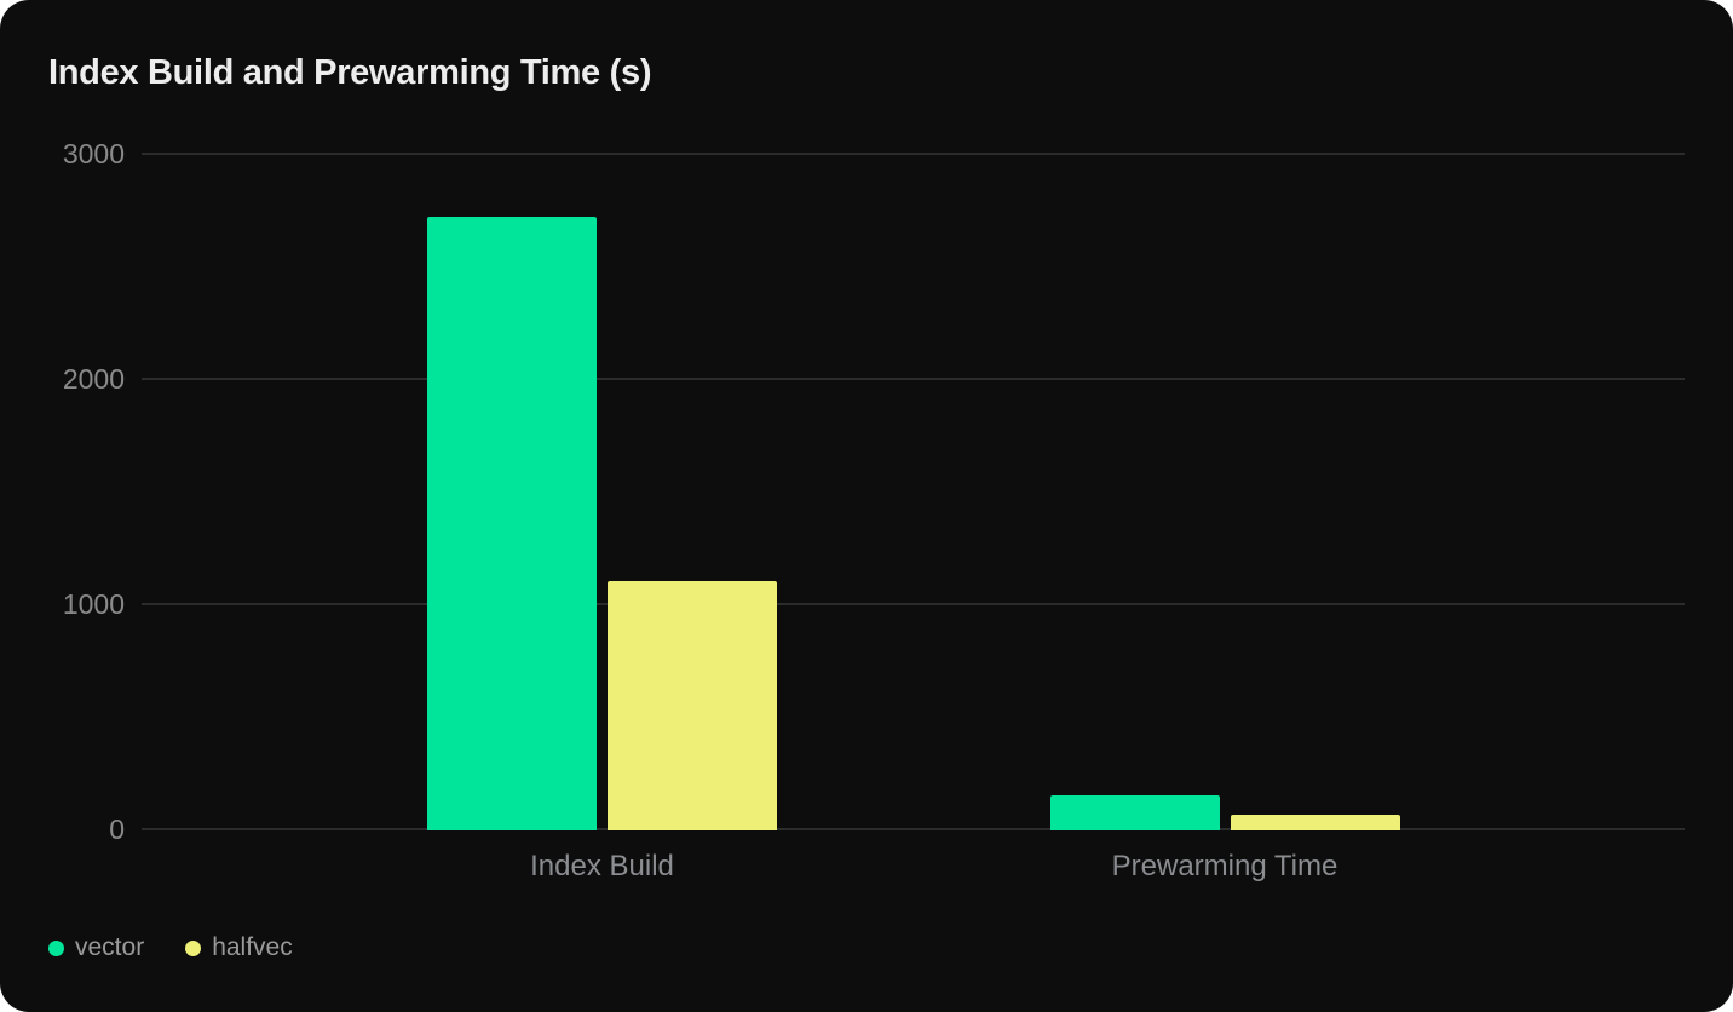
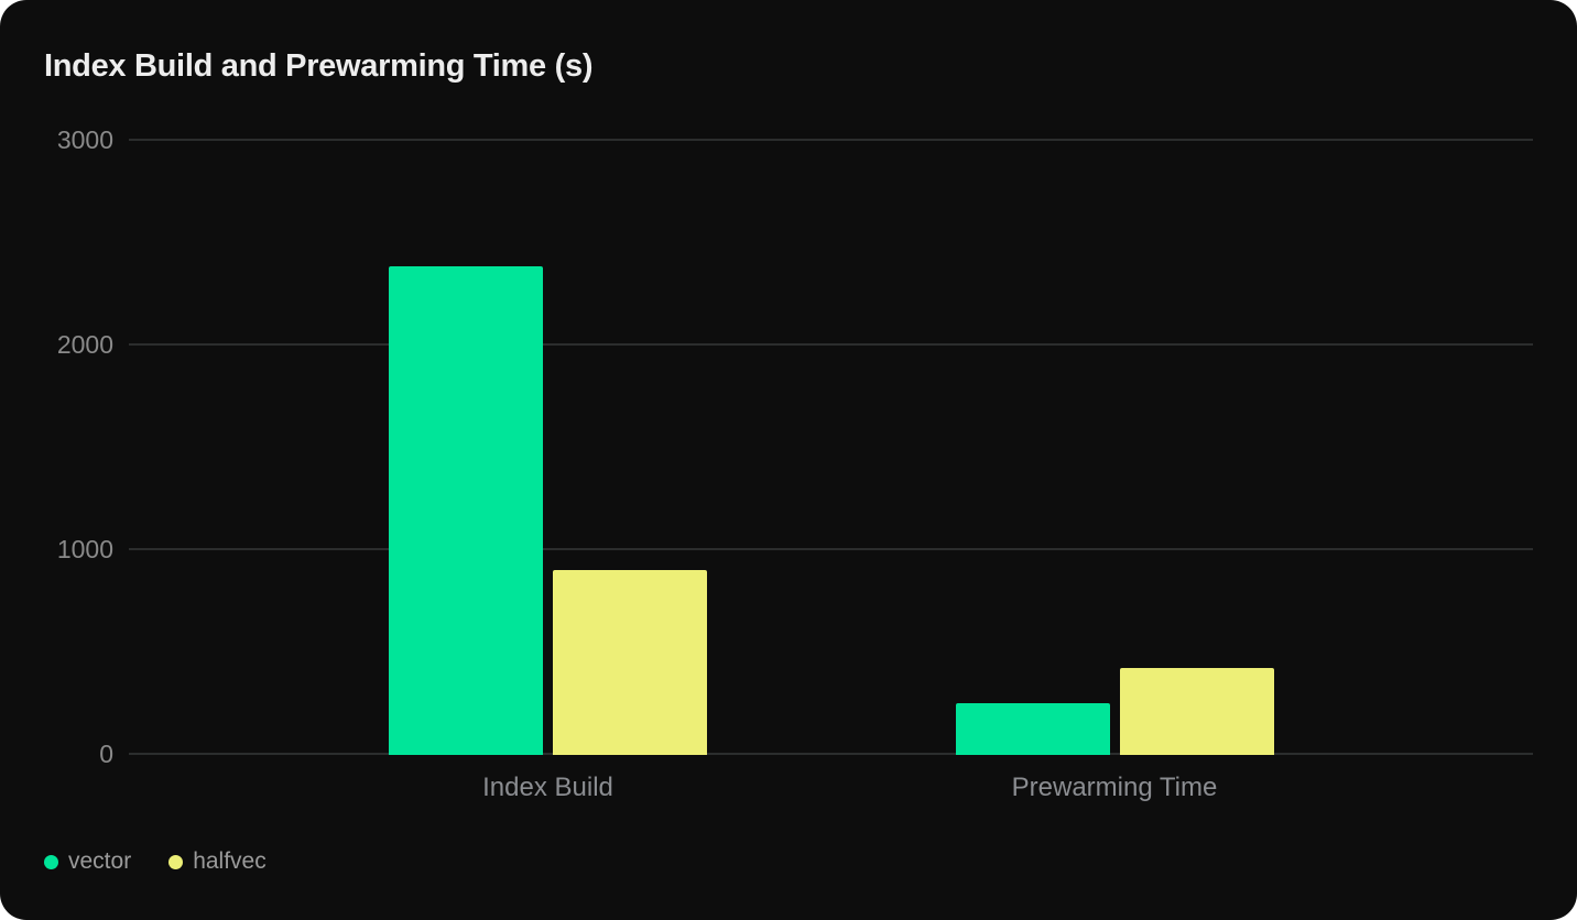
vector/Index Build: 2720 -> 2380
halfvec/Index Build: 1100 -> 900
vector/Prewarming Time: 150 -> 250
halfvec/Prewarming Time: 60 -> 420
